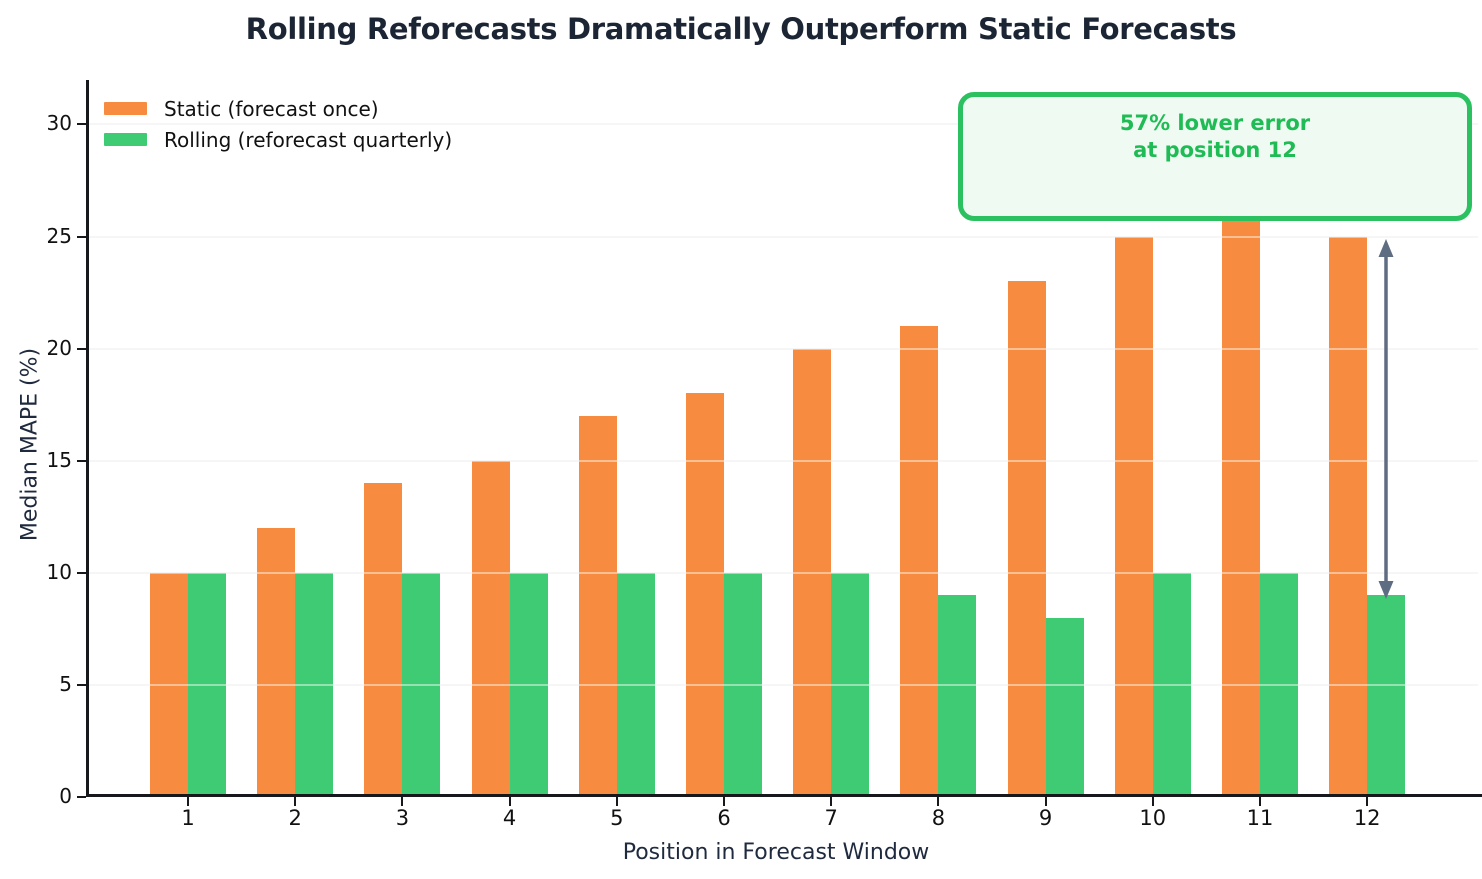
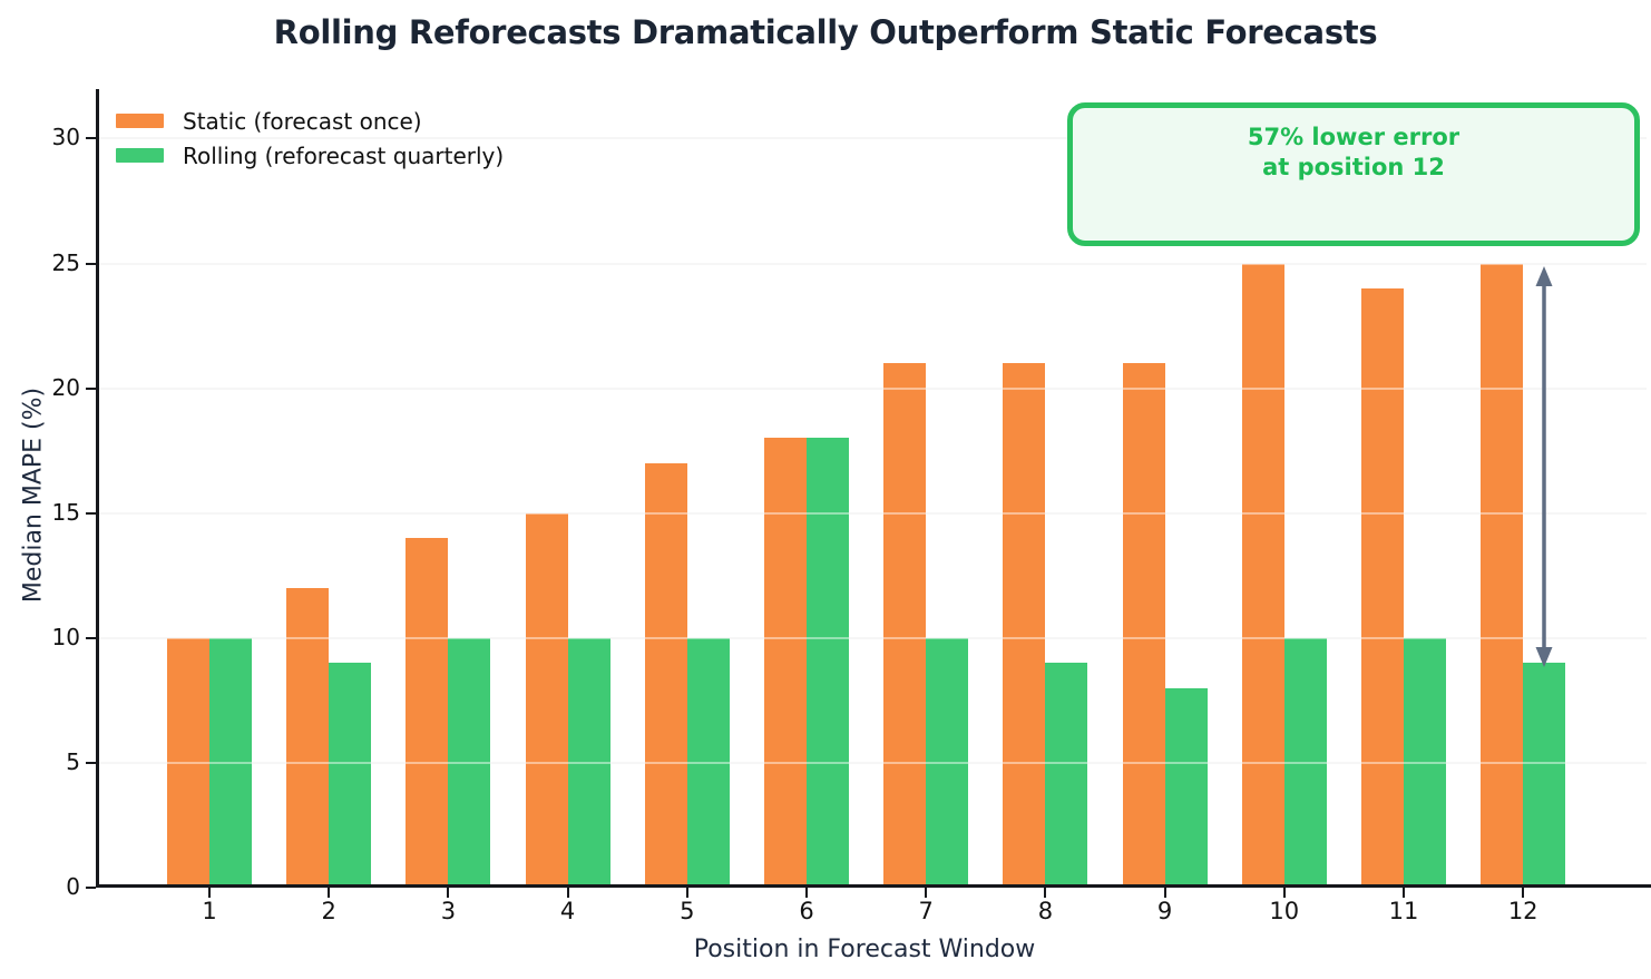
Rolling (reforecast quarterly)/2: 10 -> 9
Rolling (reforecast quarterly)/6: 10 -> 18
Static (forecast once)/7: 20 -> 21
Static (forecast once)/9: 23 -> 21
Static (forecast once)/11: 26 -> 24
